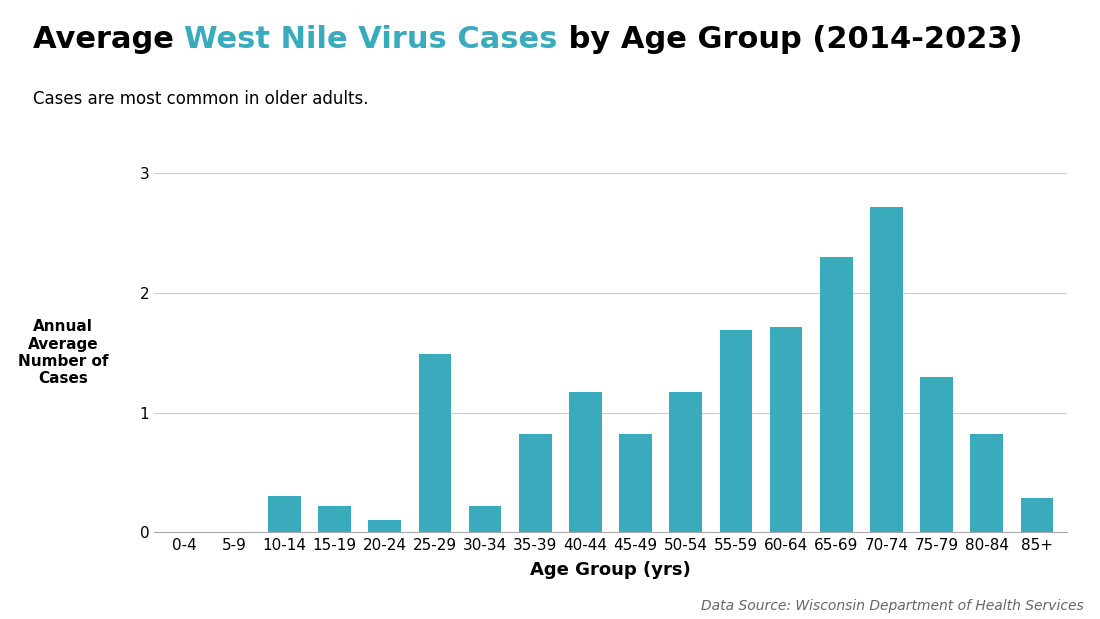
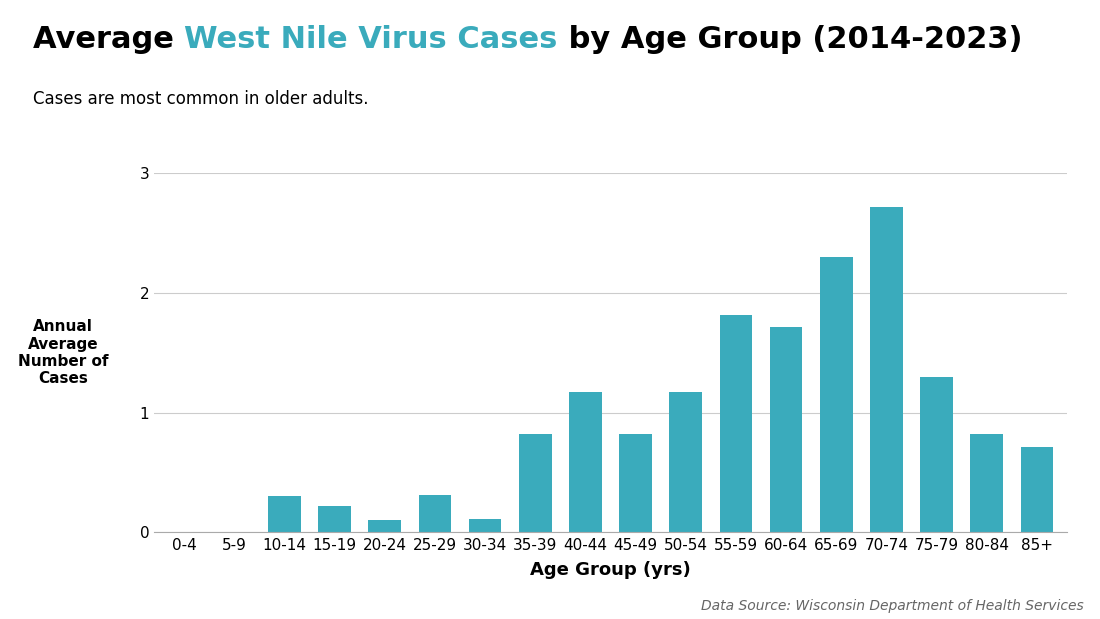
25-29: 1.49 -> 0.31
30-34: 0.22 -> 0.11
55-59: 1.69 -> 1.82
85+: 0.29 -> 0.71
